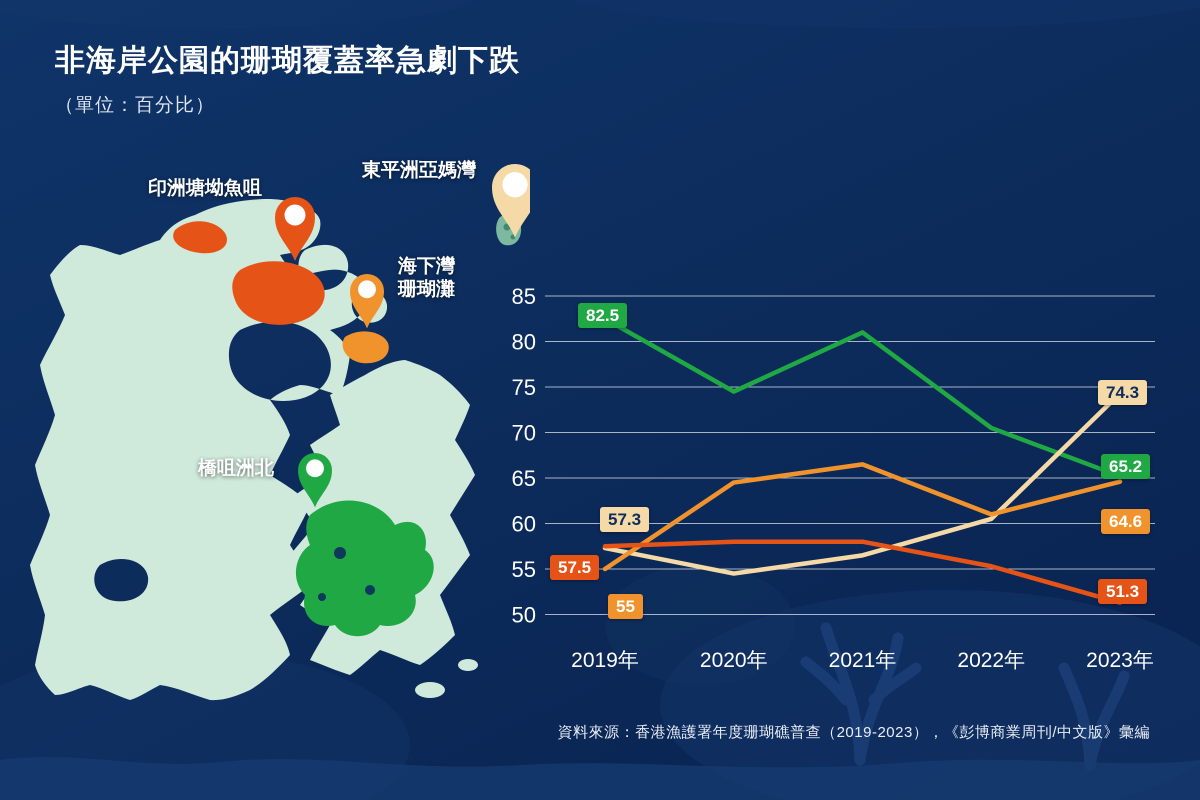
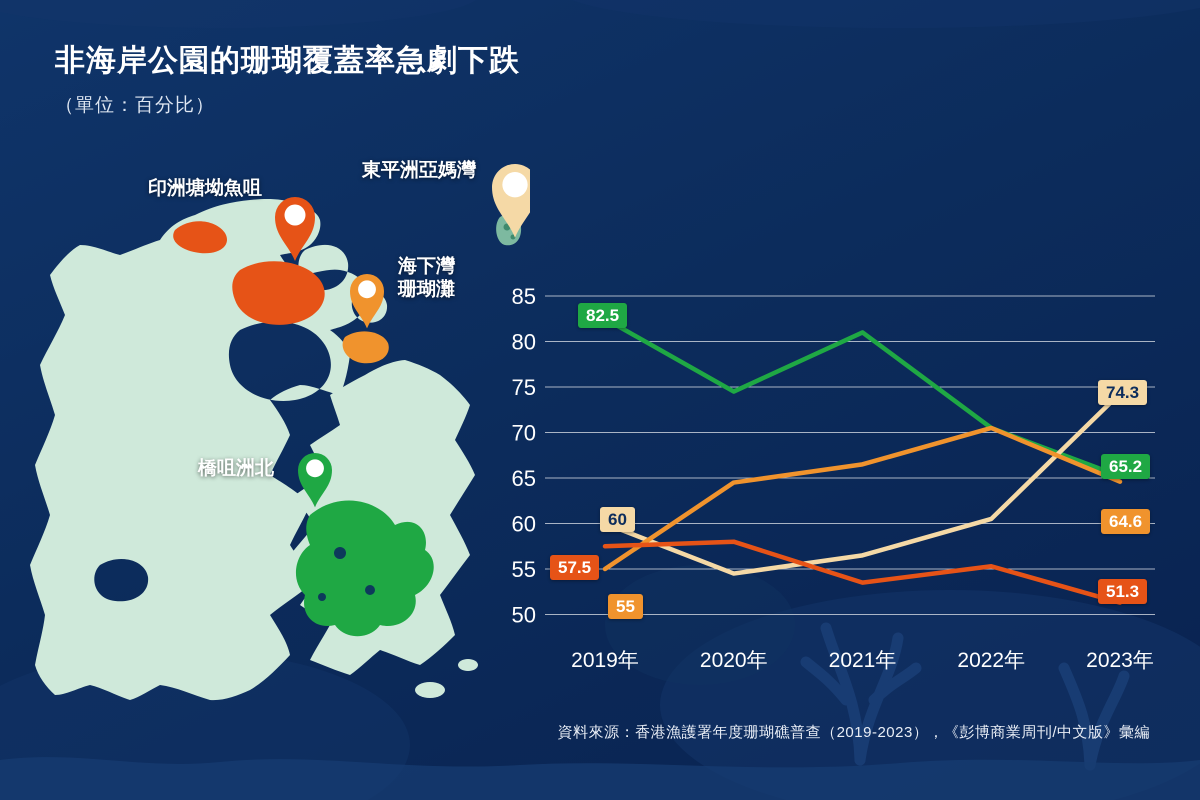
東平洲亞媽灣/2019年: 57.3 -> 60
印洲塘坳魚咀/2021年: 58 -> 54
海下灣珊瑚灘/2022年: 61 -> 70
